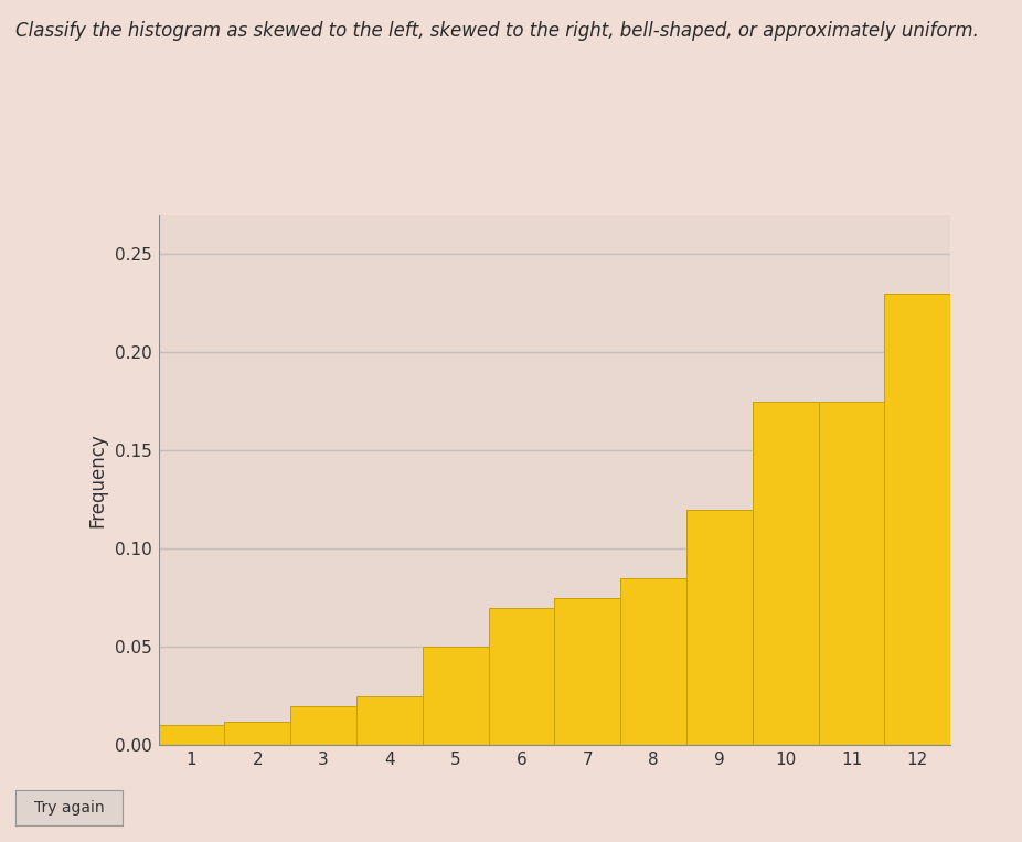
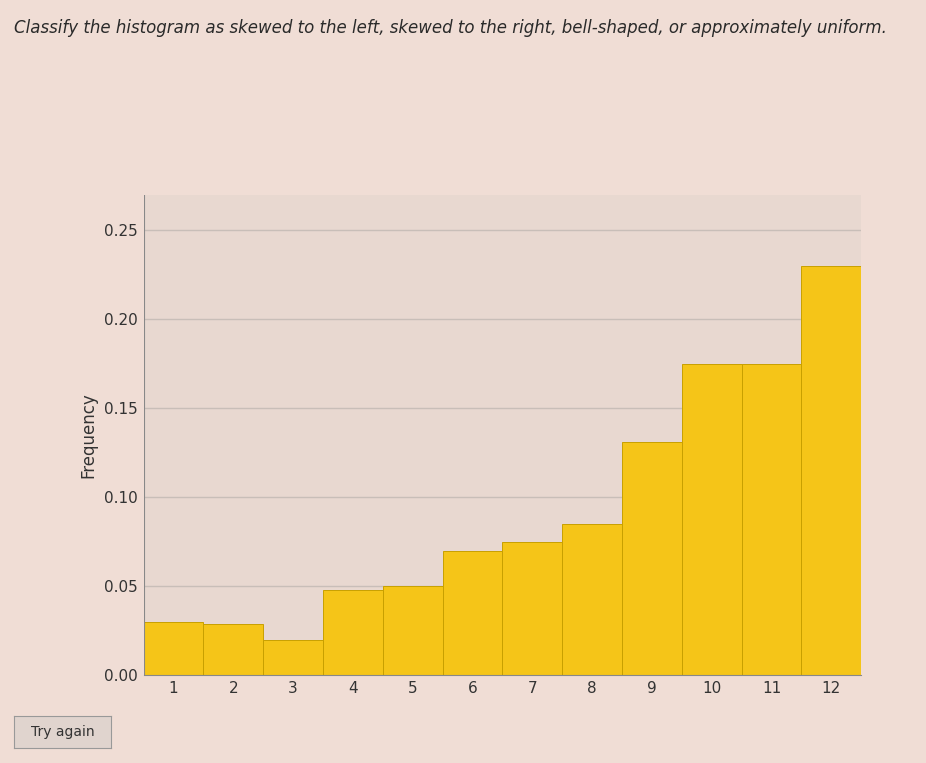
1: 0.010 -> 0.030
2: 0.012 -> 0.029
4: 0.025 -> 0.048
9: 0.120 -> 0.131
